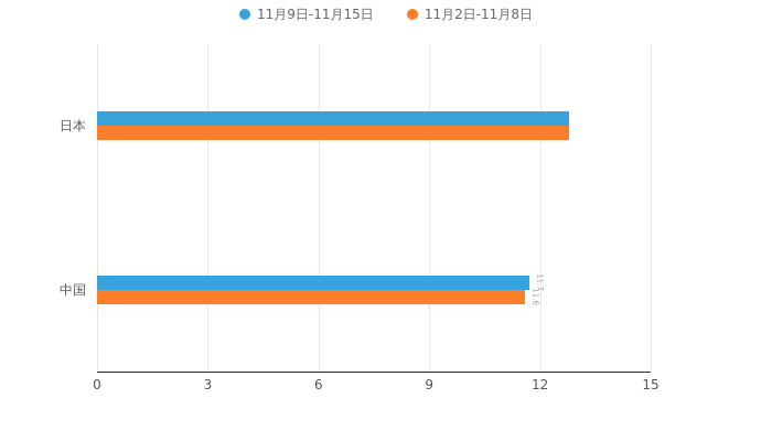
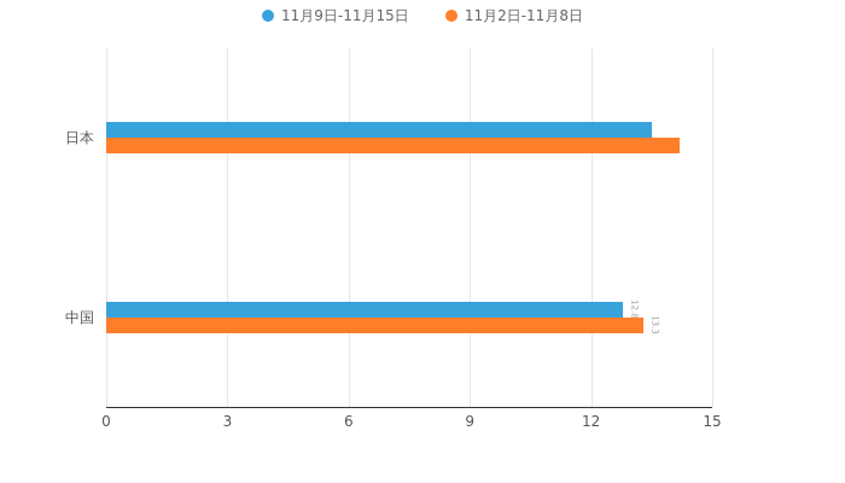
11月9日-11月15日/日本: 12.8 -> 13.5
11月2日-11月8日/日本: 12.8 -> 14.2
11月9日-11月15日/中国: 11.7 -> 12.8
11月2日-11月8日/中国: 11.6 -> 13.3
